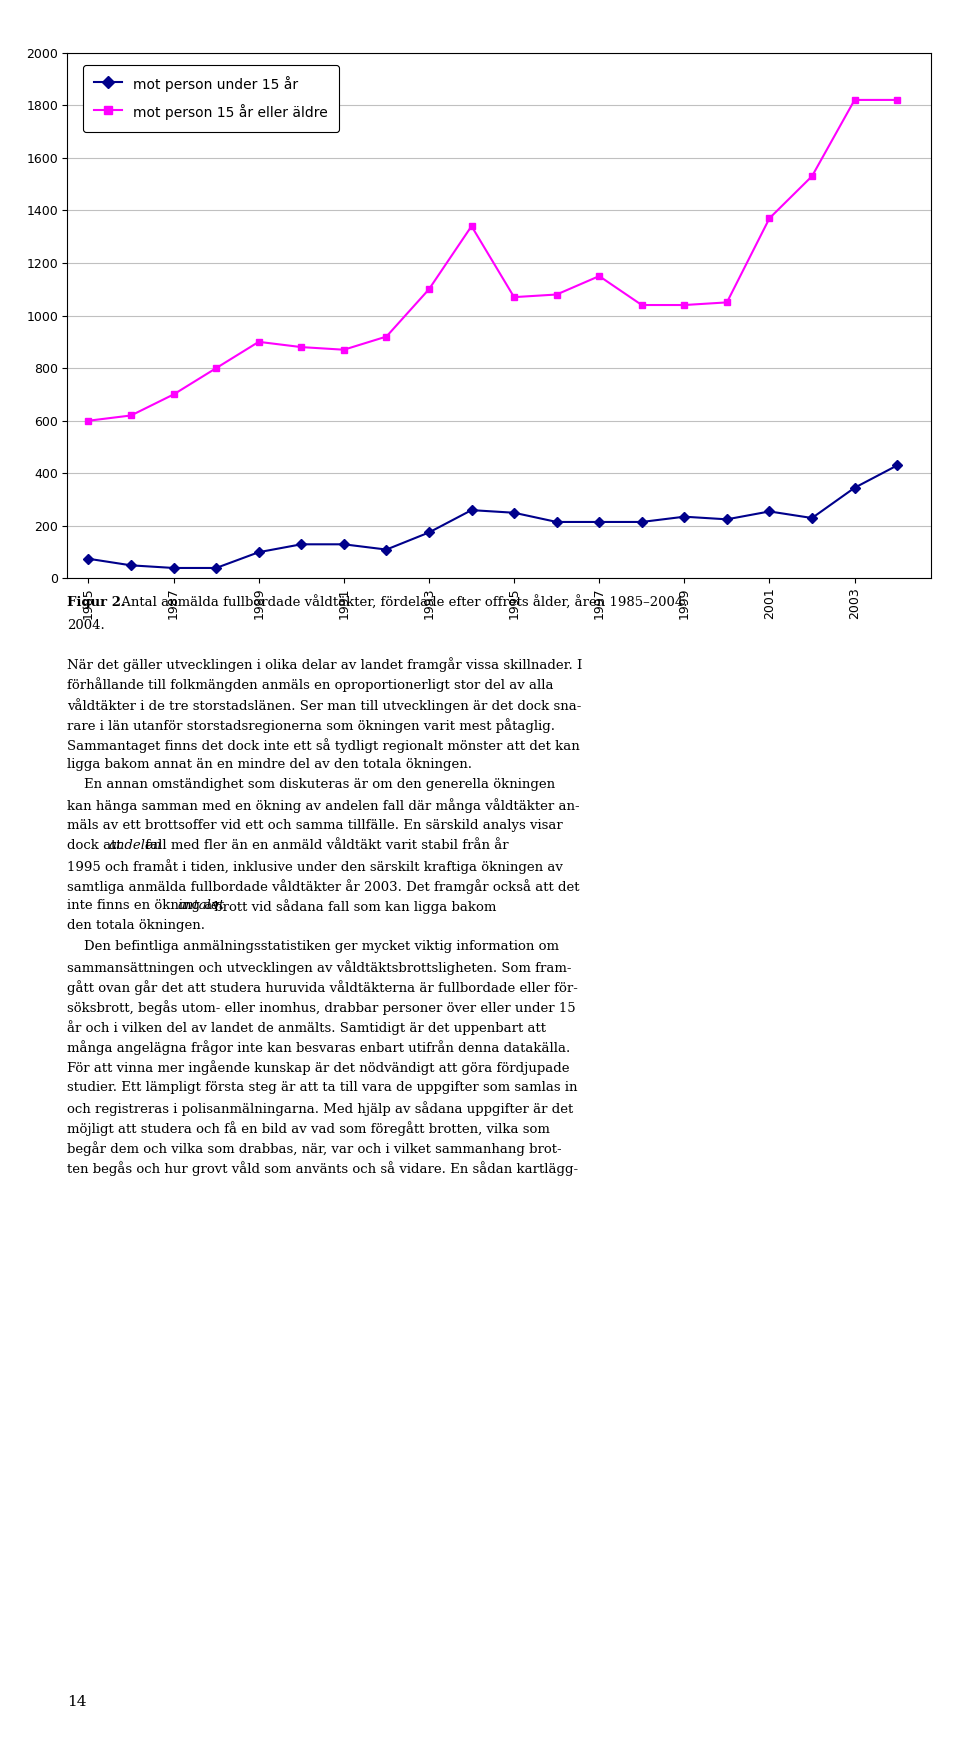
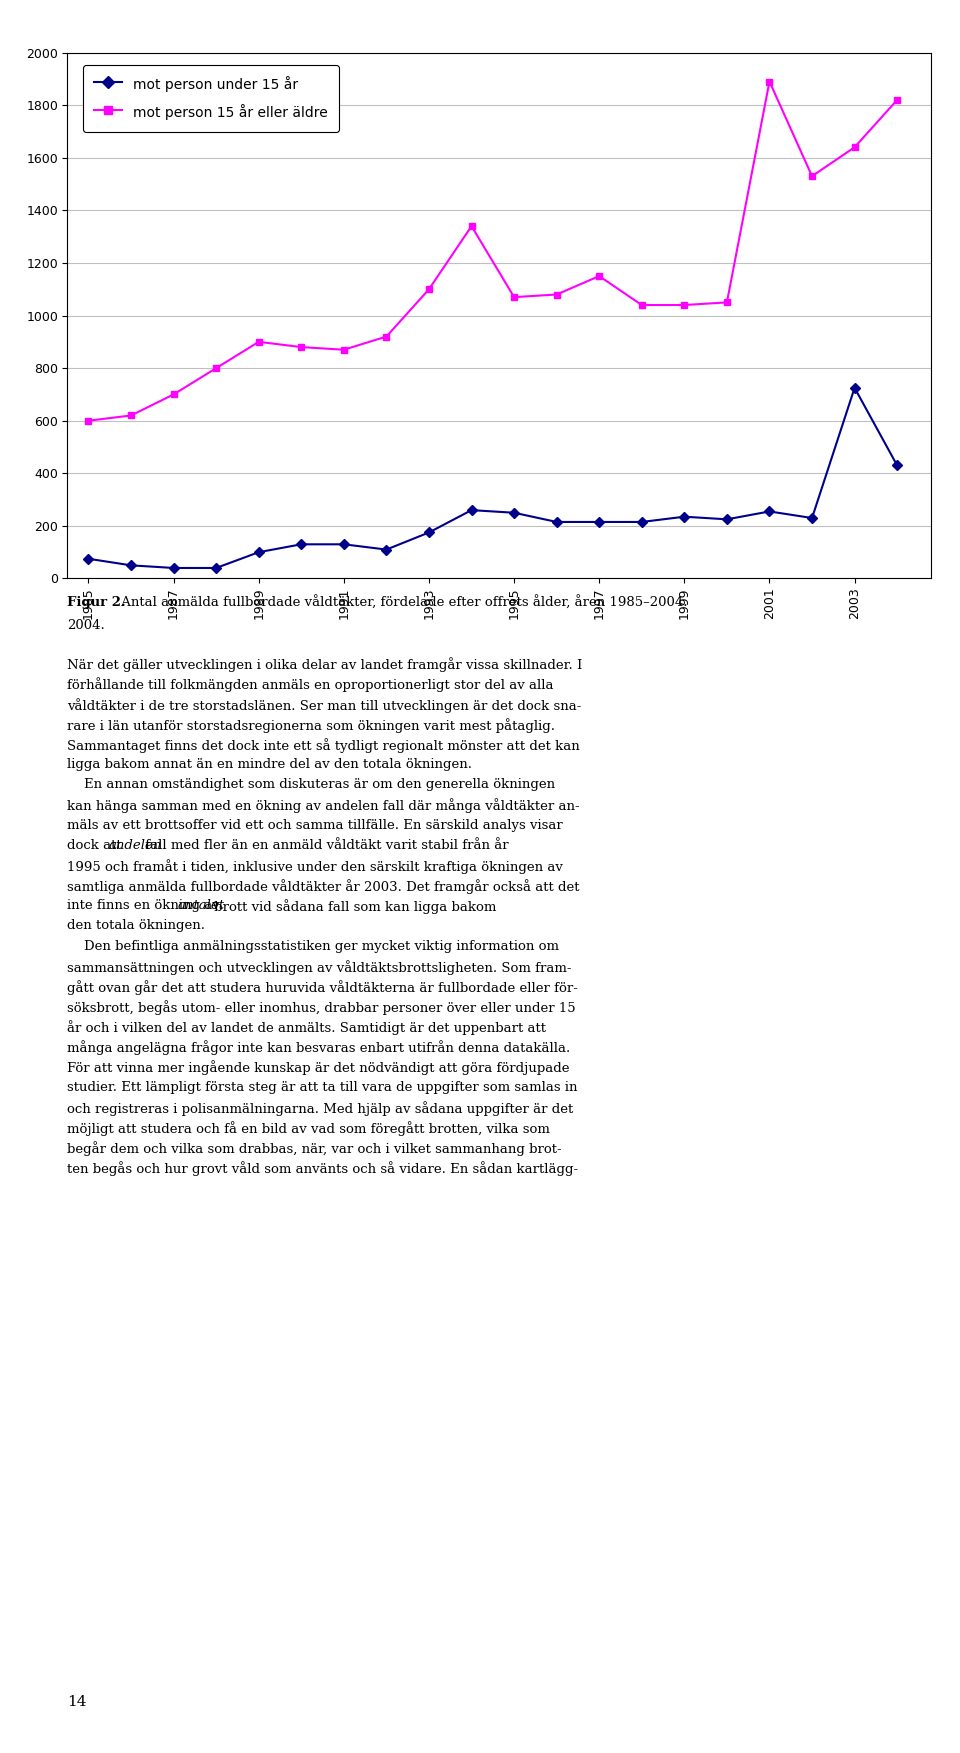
mot person 15 år eller äldre/2001: 1370 -> 1890
mot person under 15 år/2003: 345 -> 725
mot person 15 år eller äldre/2003: 1820 -> 1640
